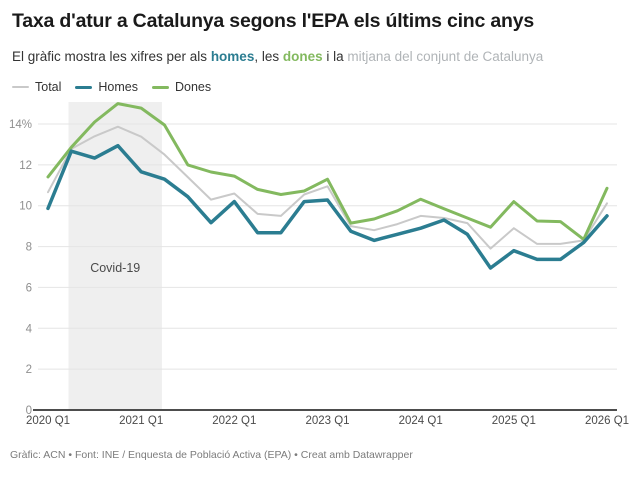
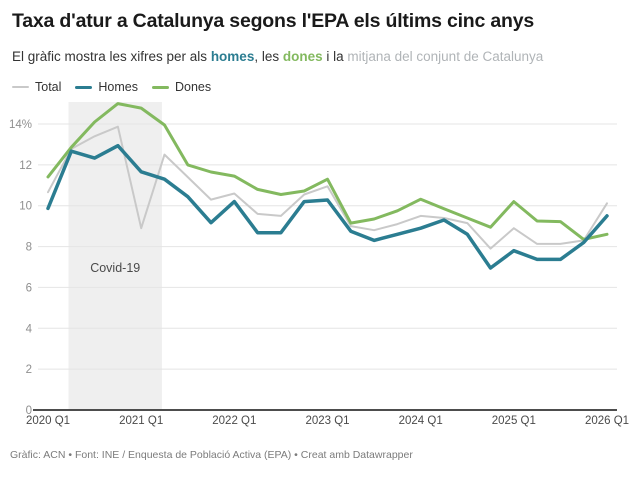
Total/2021 Q1: 13.4% -> 8.9%
Dones/2026 Q1: 10.8% -> 8.6%
